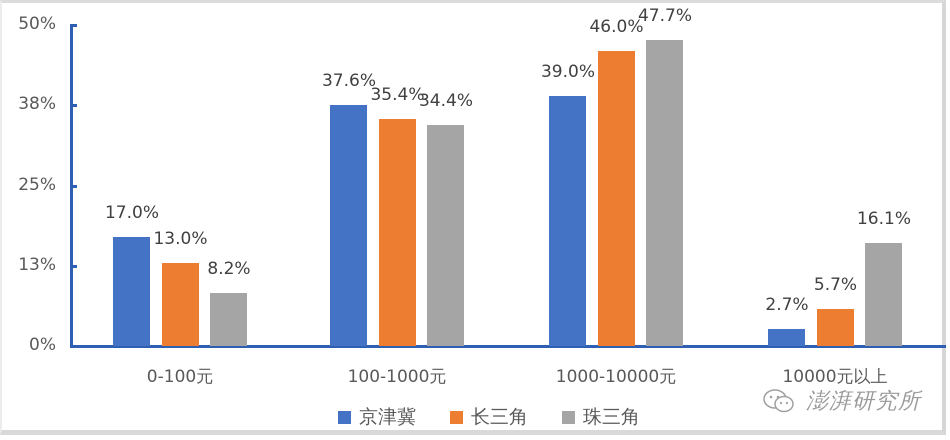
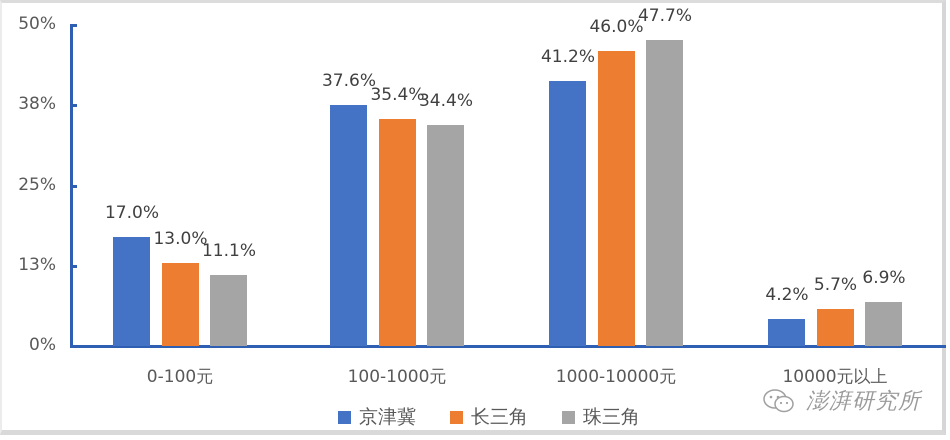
珠三角/0-100元: 8.2% -> 11.1%
京津冀/1000-10000元: 39.0% -> 41.2%
京津冀/10000元以上: 2.7% -> 4.2%
珠三角/10000元以上: 16.1% -> 6.9%
